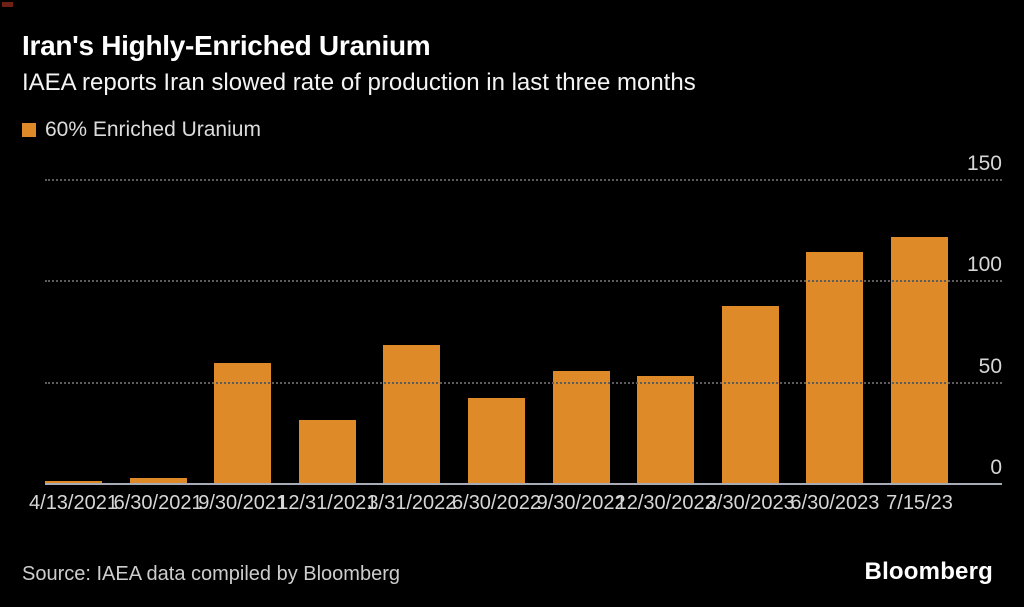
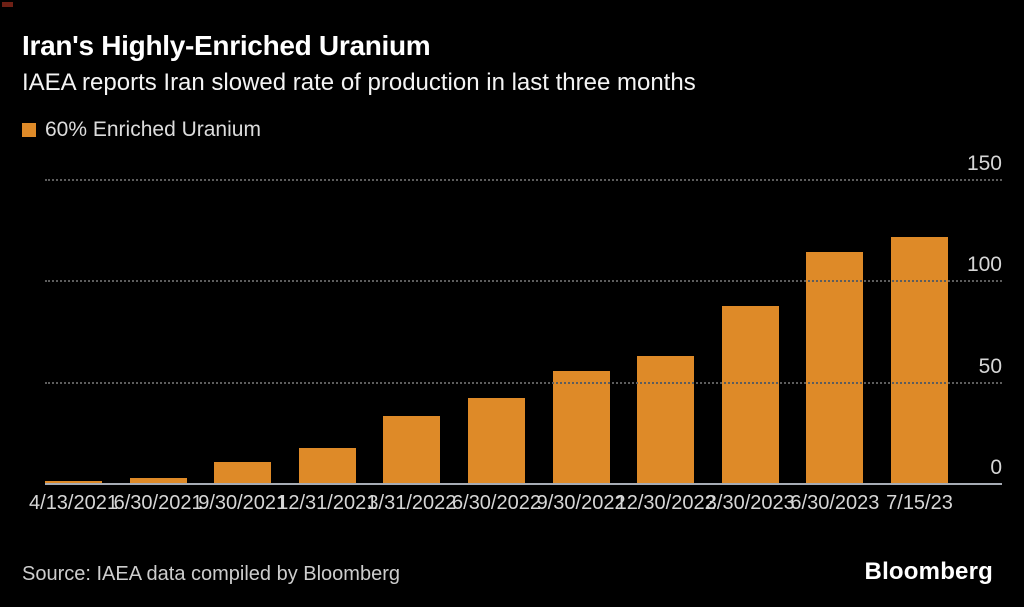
9/30/2021: 59 -> 10
12/31/2021: 31 -> 18
3/31/2022: 68 -> 33
12/30/2022: 53 -> 62
